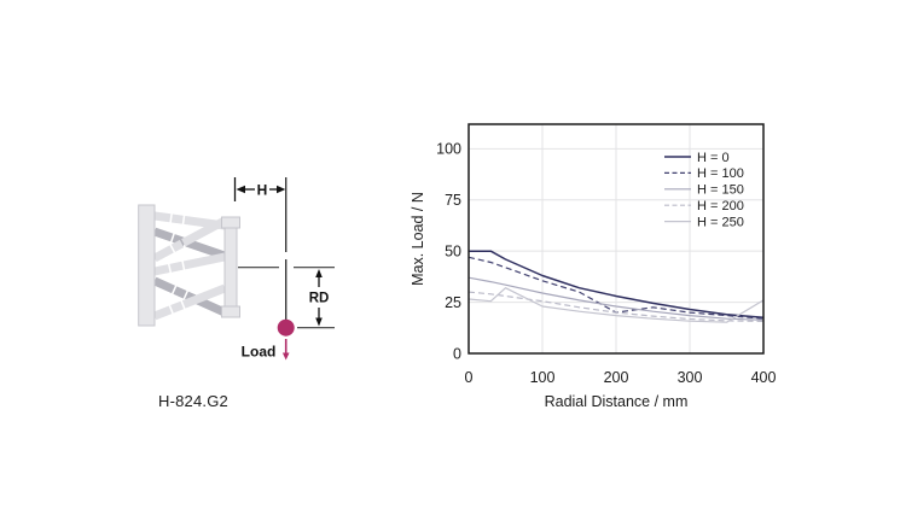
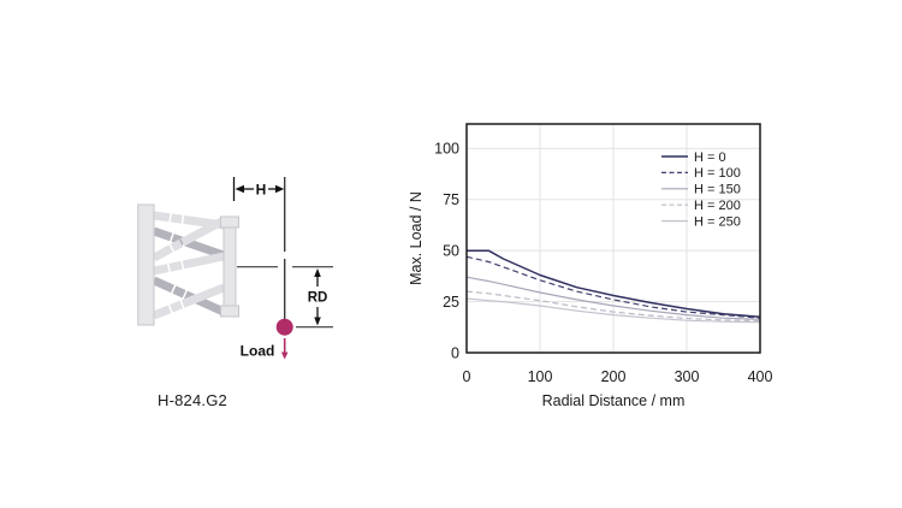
H = 250/50: 32 -> 25
H = 100/200: 20 -> 26
H = 250/400: 26 -> 15
